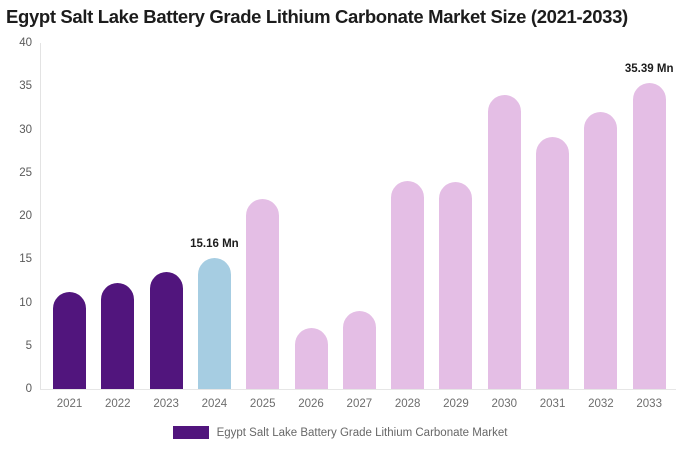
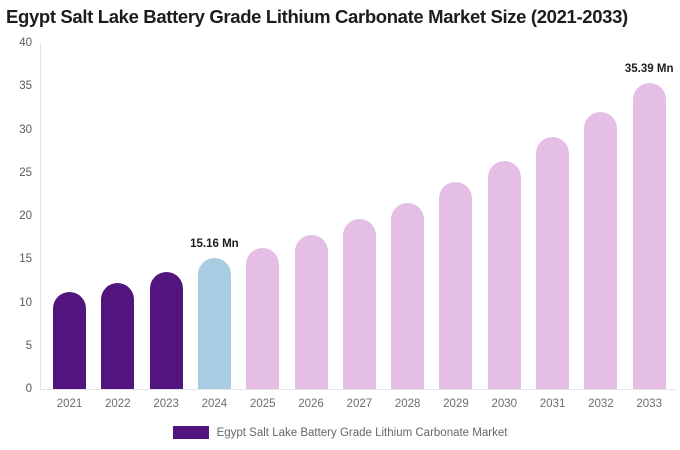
2025: 22 -> 16
2026: 7 -> 18
2027: 9 -> 20
2028: 24 -> 22
2030: 34 -> 26
